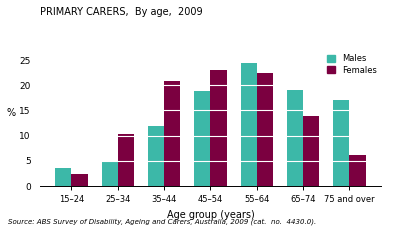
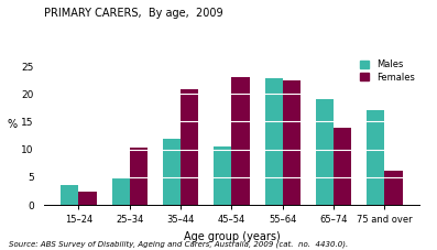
Males/45–54: 18.8 -> 10.6
Males/55–64: 24.5 -> 22.8
